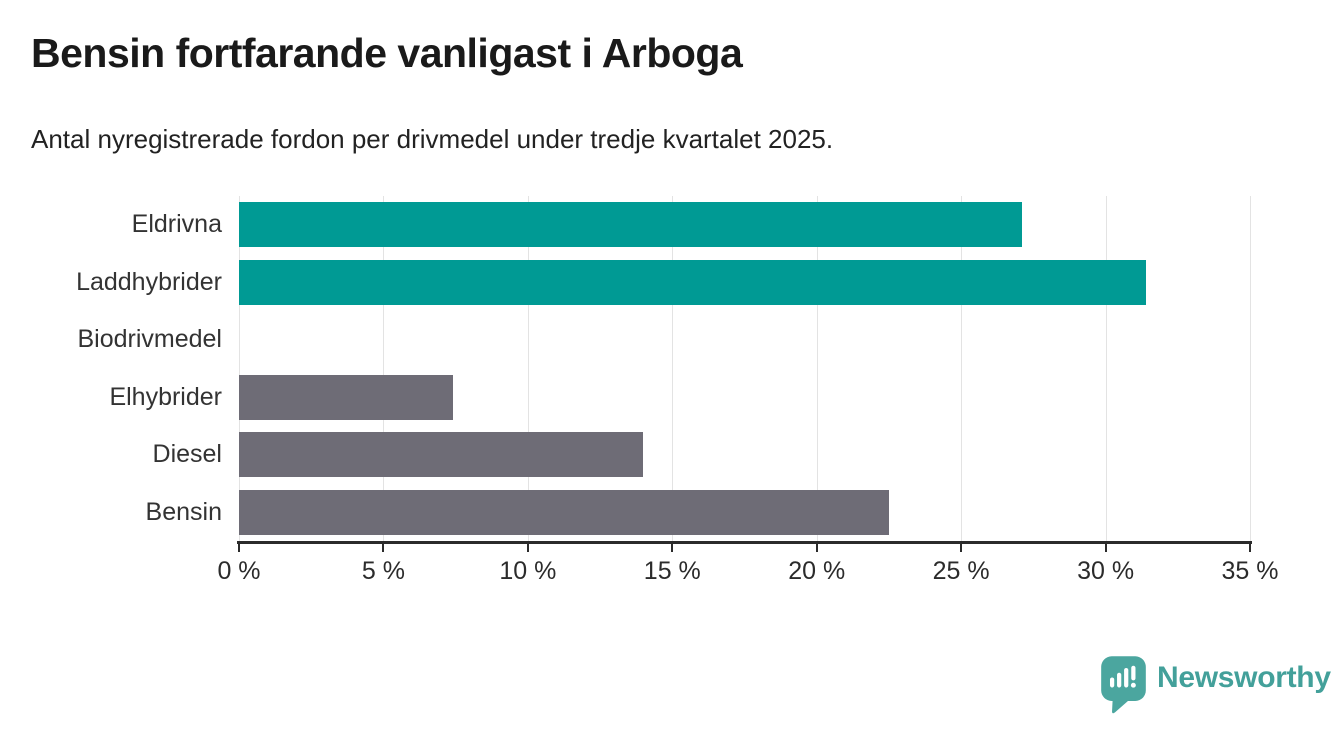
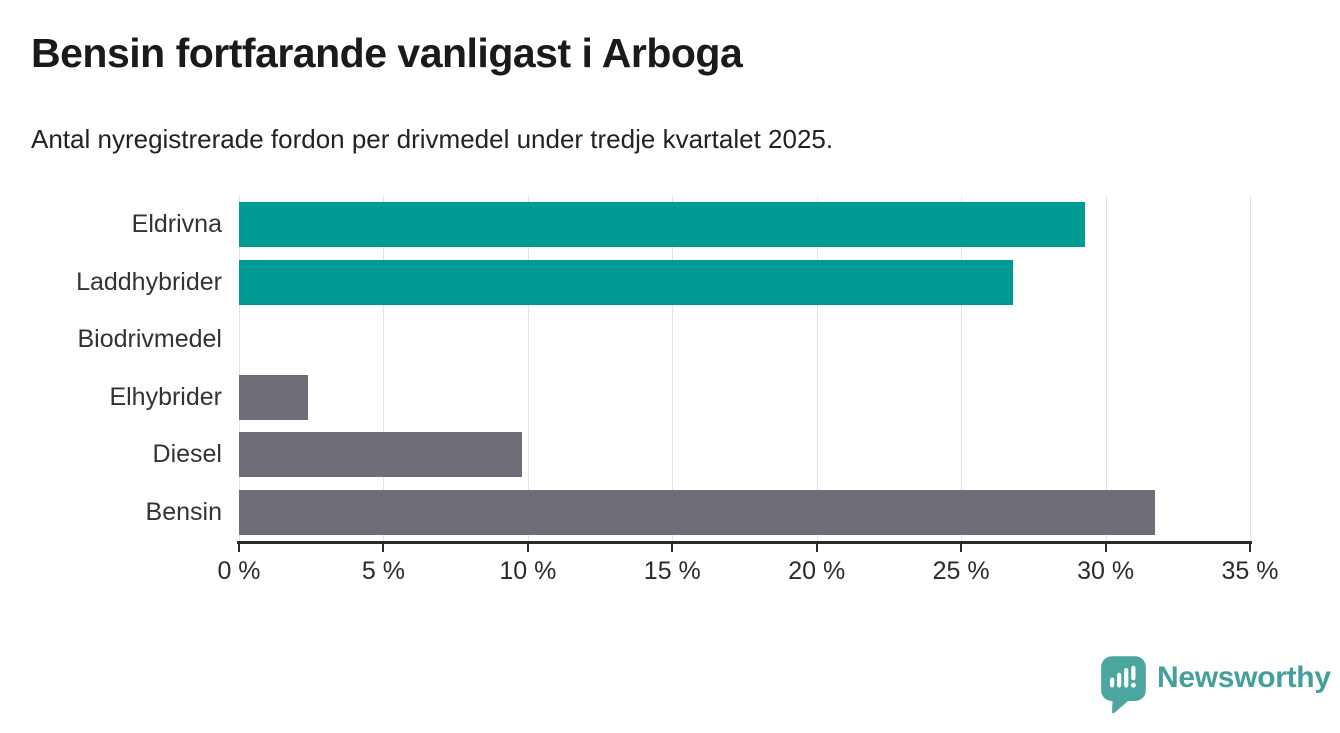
Eldrivna: 27.1% -> 29.3%
Laddhybrider: 31.4% -> 26.8%
Elhybrider: 7.4% -> 2.4%
Diesel: 14.0% -> 9.8%
Bensin: 22.5% -> 31.7%
